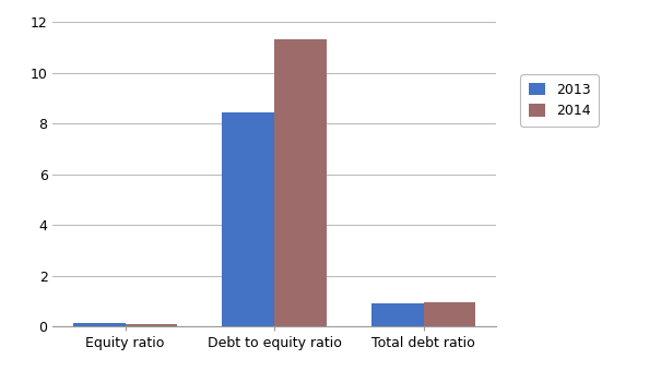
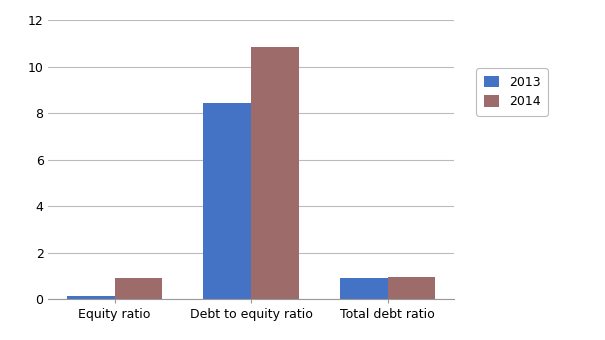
2014/Equity ratio: 0.08 -> 0.90
2014/Debt to equity ratio: 11.35 -> 10.85
